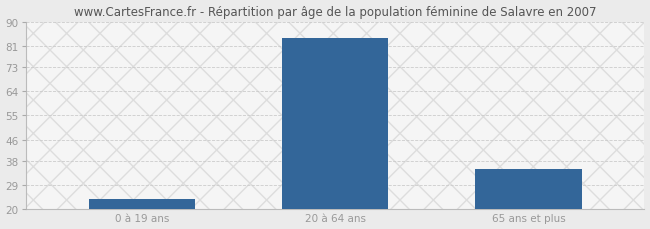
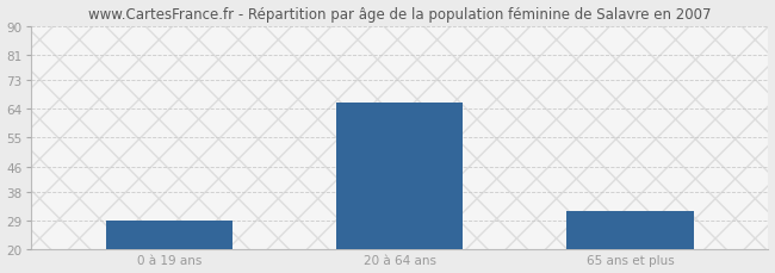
0 à 19 ans: 24 -> 29
20 à 64 ans: 84 -> 66
65 ans et plus: 35 -> 32
